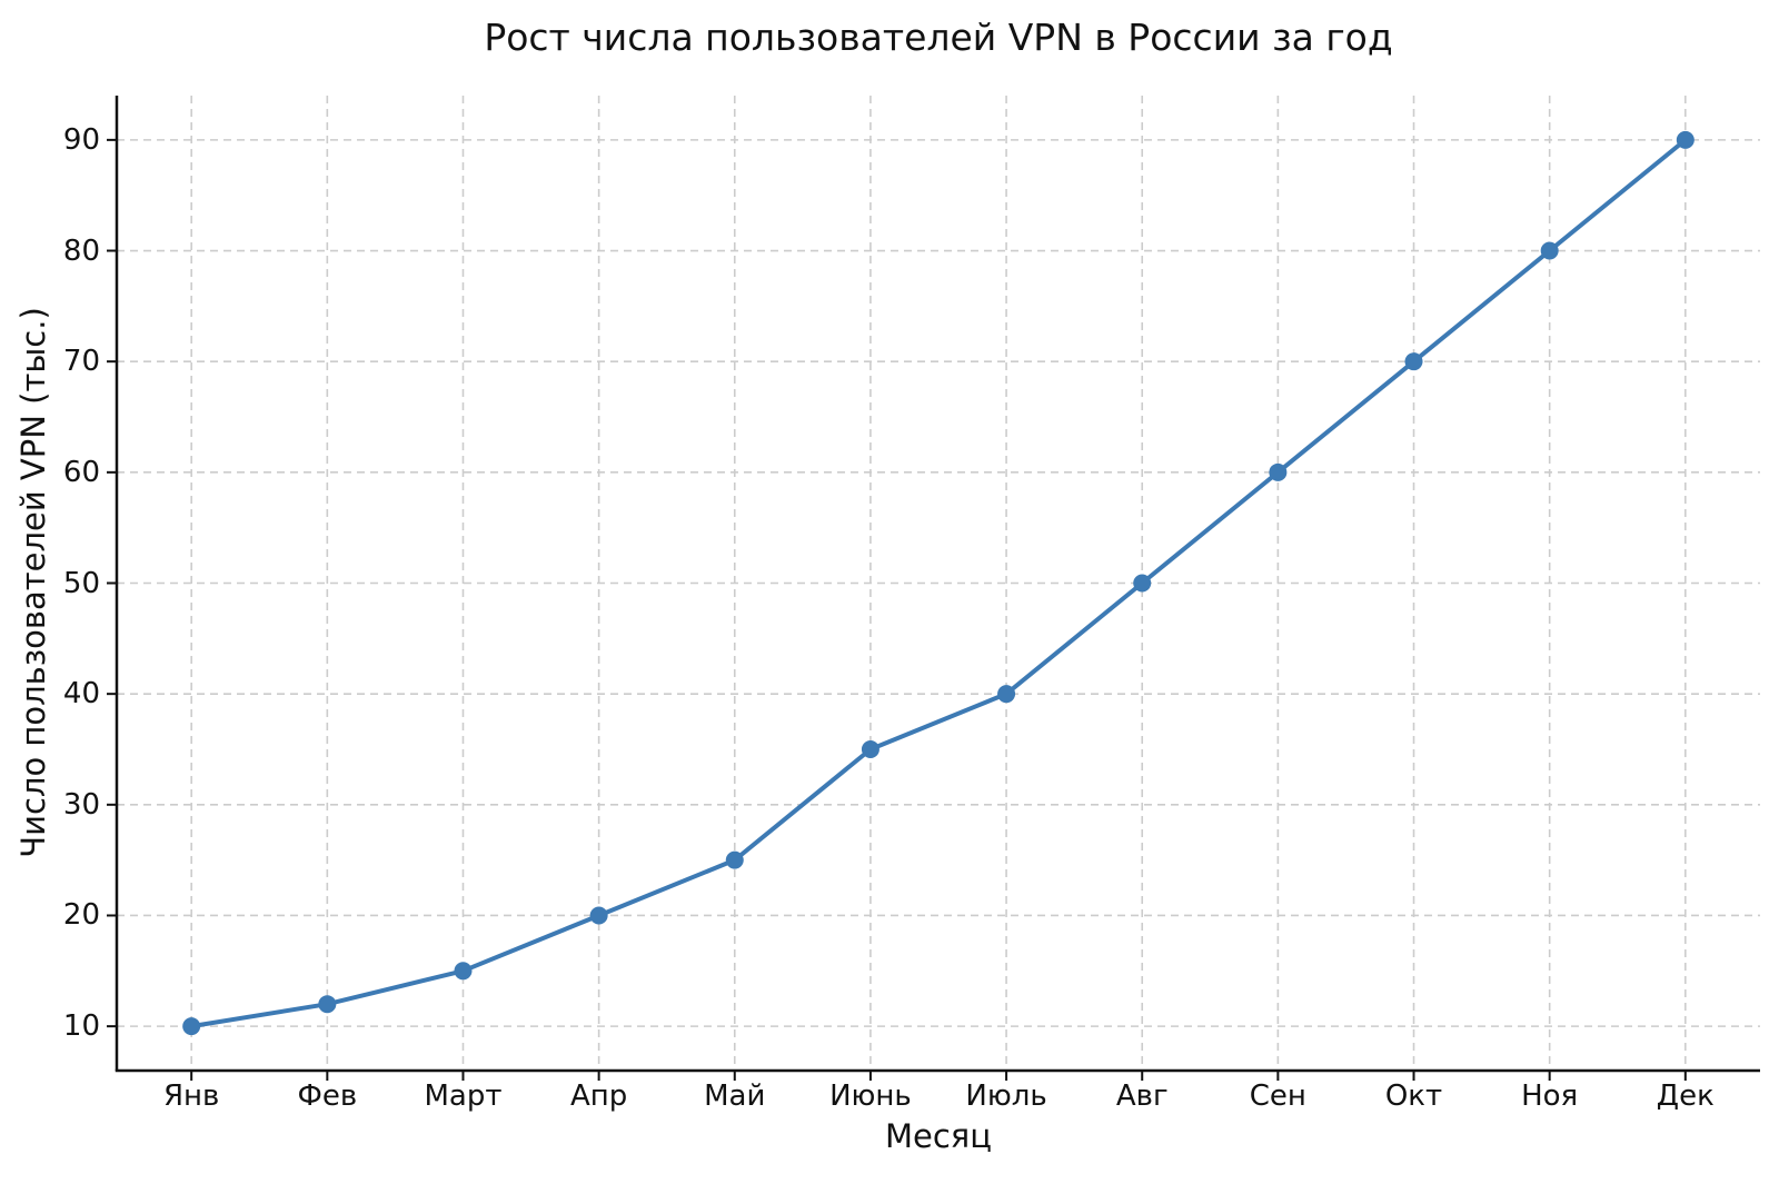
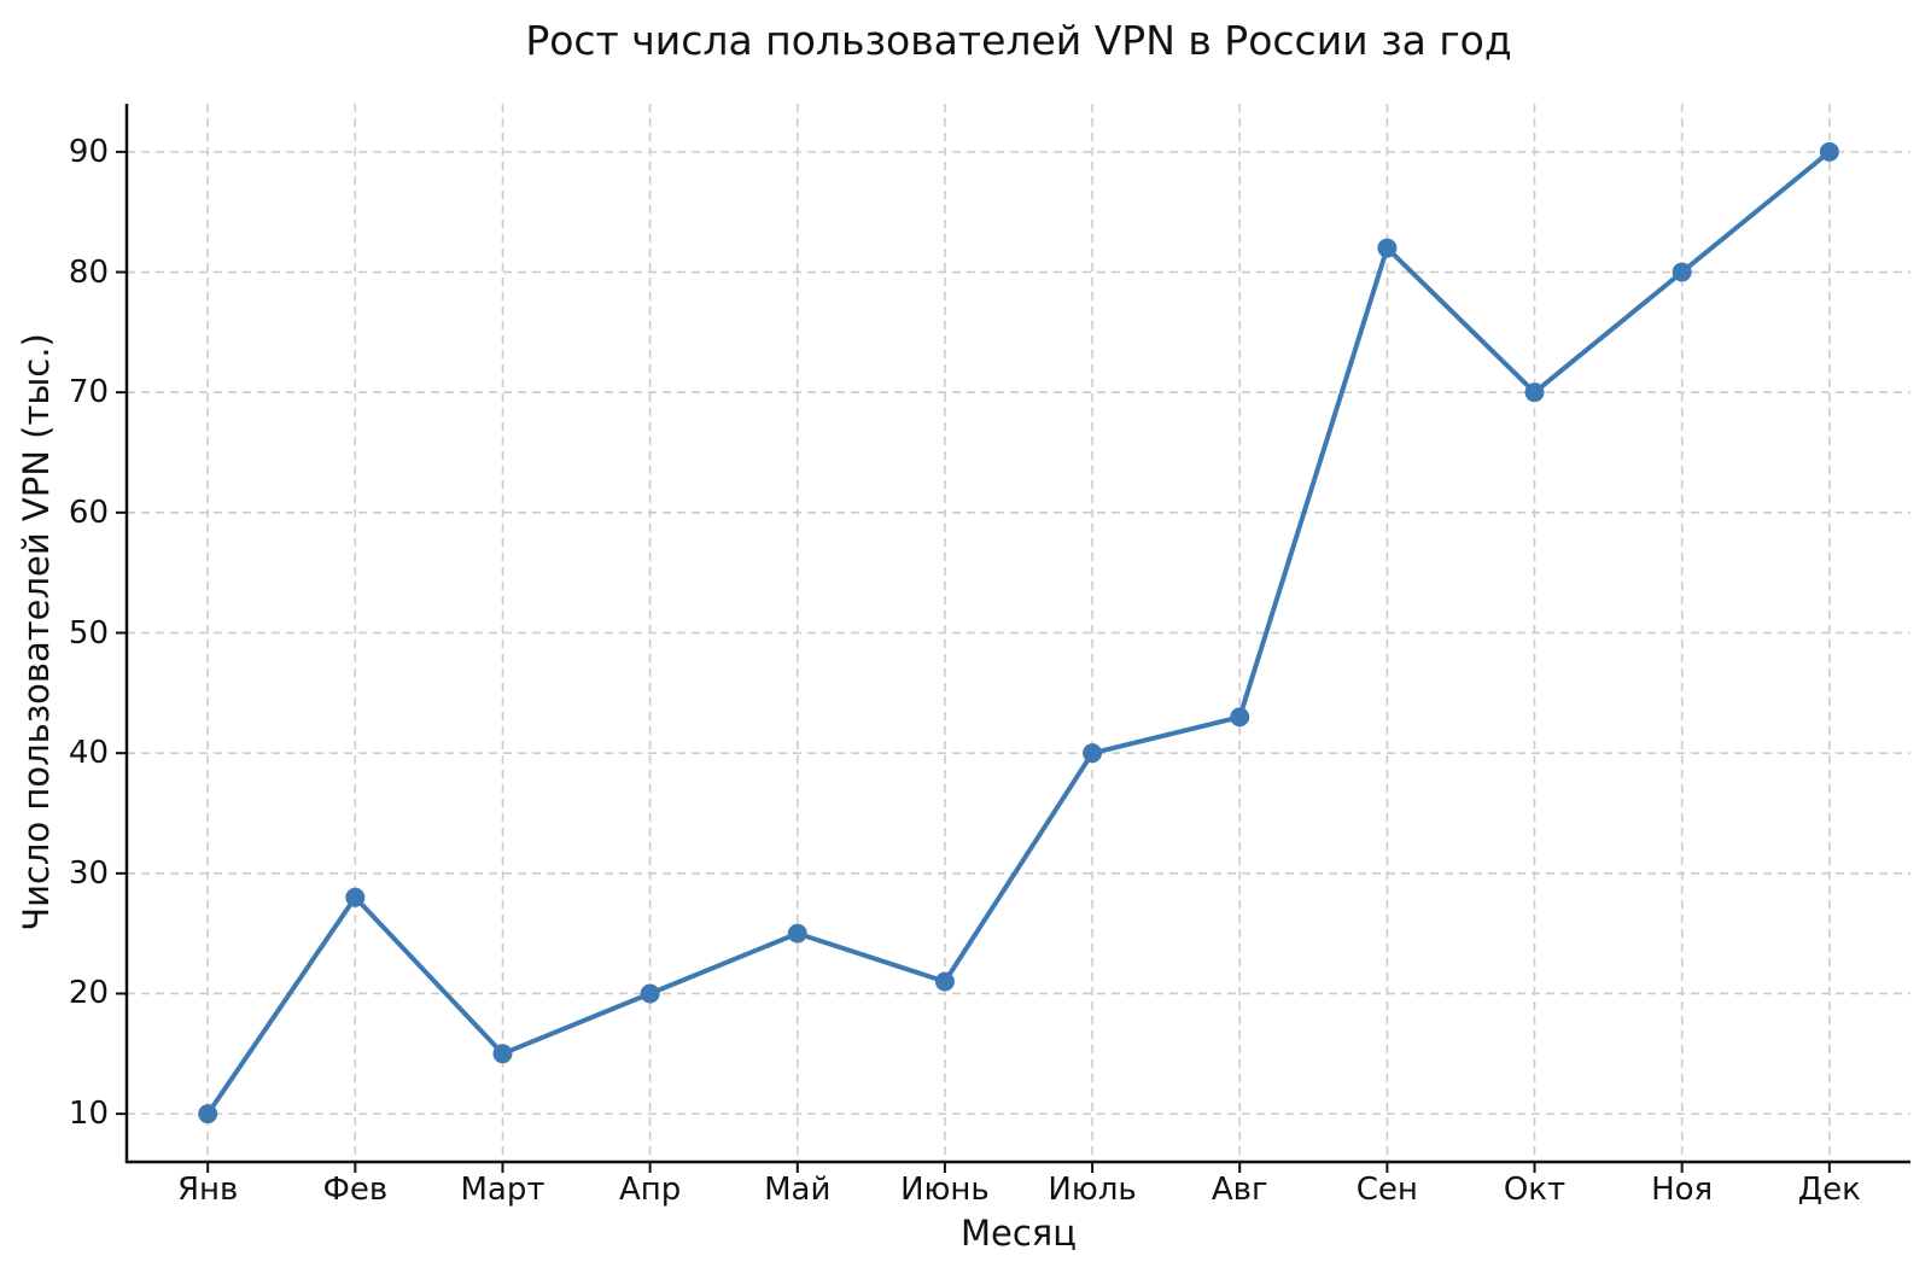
Фев: 12 -> 28
Июнь: 35 -> 21
Авг: 50 -> 43
Сен: 60 -> 82
